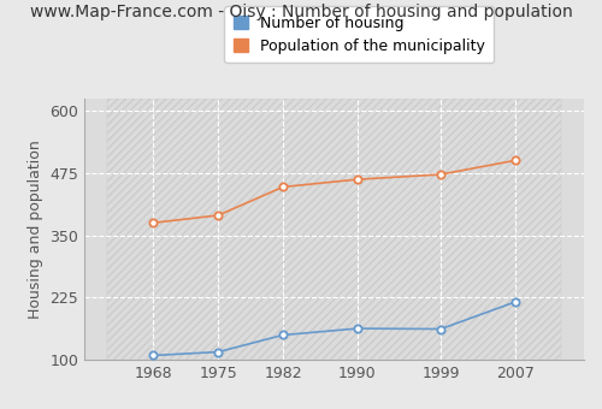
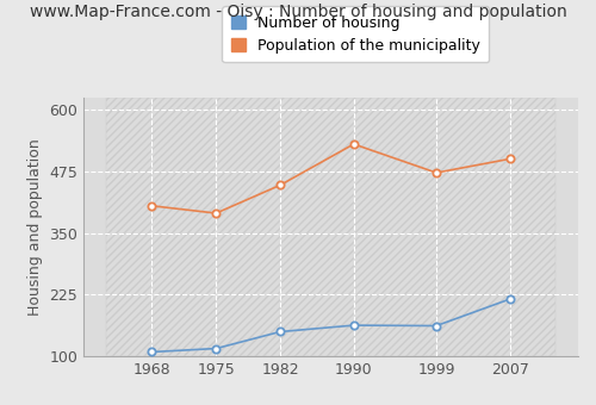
Population of the municipality/1968: 375 -> 405
Population of the municipality/1990: 462 -> 530
